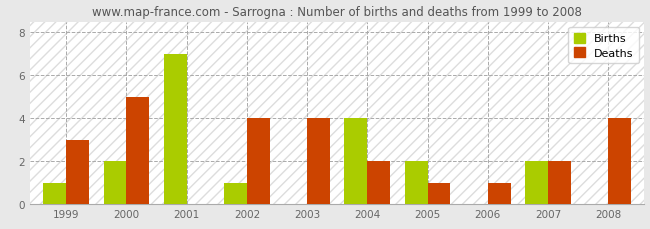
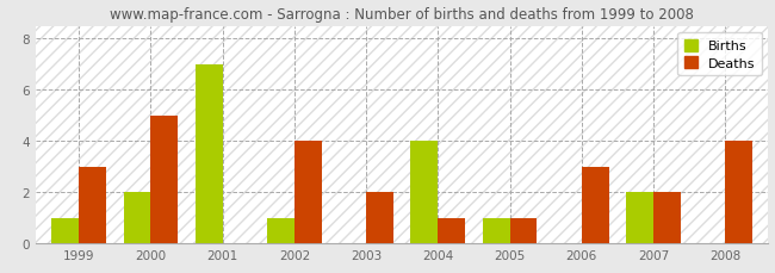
Deaths/2003: 4 -> 2
Deaths/2004: 2 -> 1
Births/2005: 2 -> 1
Deaths/2006: 1 -> 3
